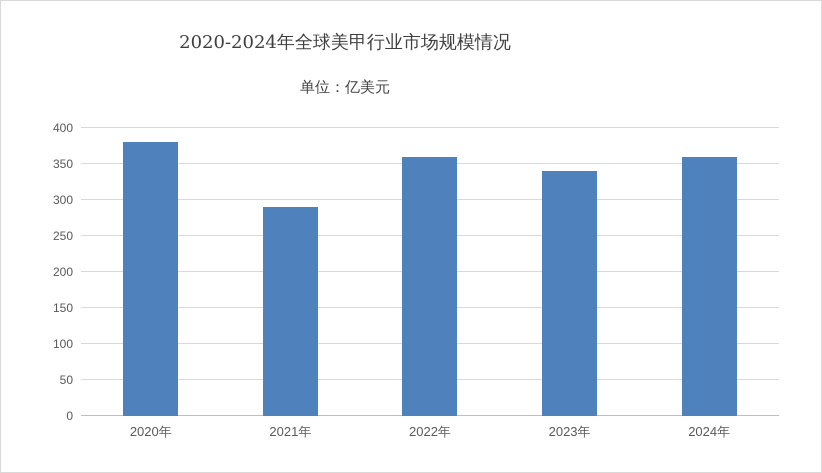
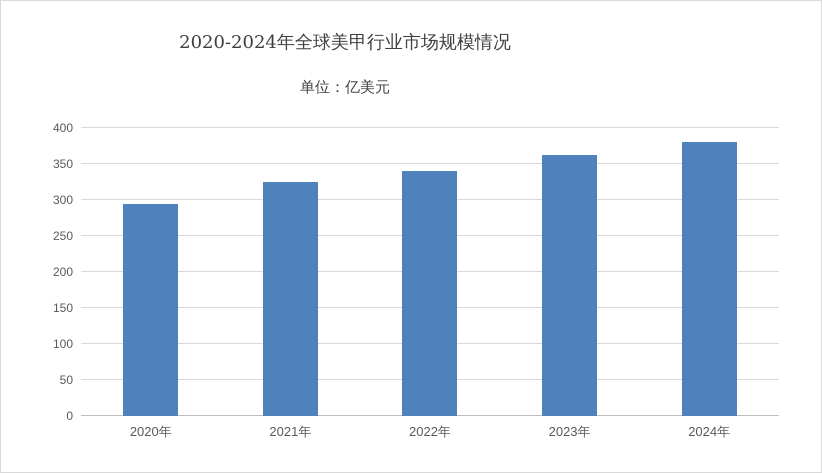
2020年: 380 -> 300
2021年: 290 -> 320
2022年: 360 -> 340
2023年: 340 -> 360
2024年: 360 -> 380
